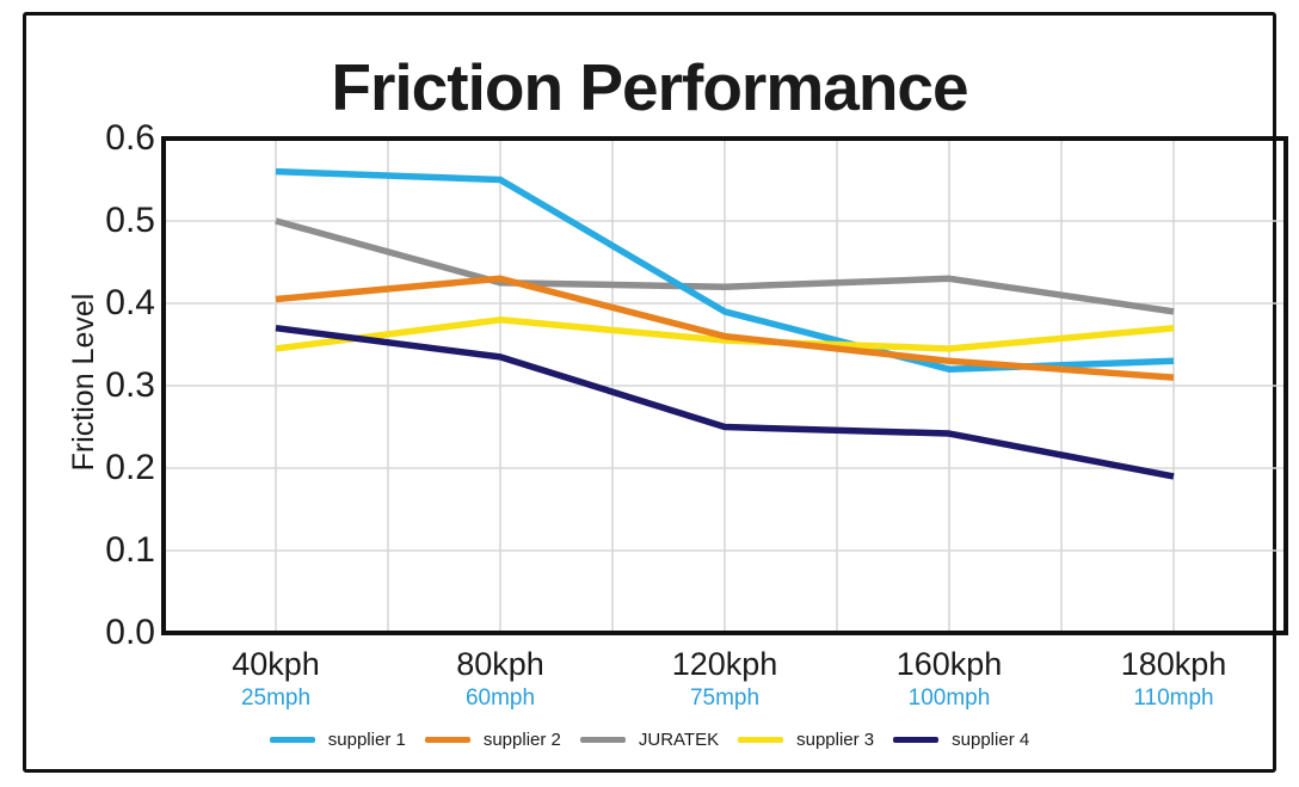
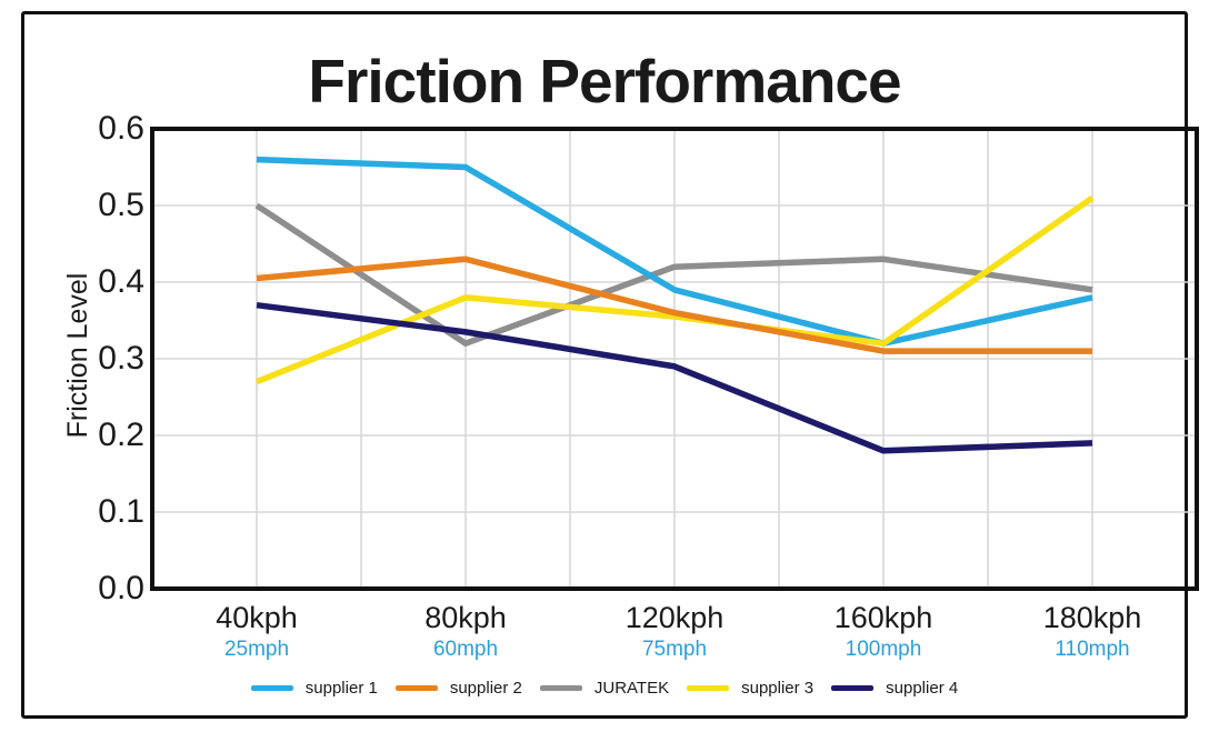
supplier 3/40kph: 0.34 -> 0.27
JURATEK/80kph: 0.42 -> 0.32
supplier 4/120kph: 0.25 -> 0.29
supplier 2/160kph: 0.33 -> 0.31
supplier 3/160kph: 0.34 -> 0.32
supplier 4/160kph: 0.24 -> 0.18
supplier 1/180kph: 0.33 -> 0.38
supplier 3/180kph: 0.37 -> 0.51
